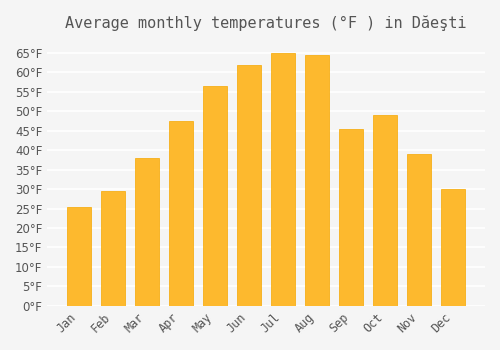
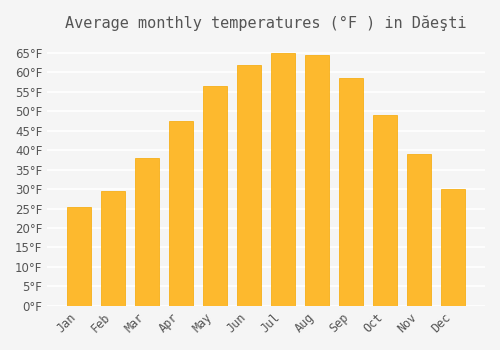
Sep: 45.5°F -> 58.5°F
